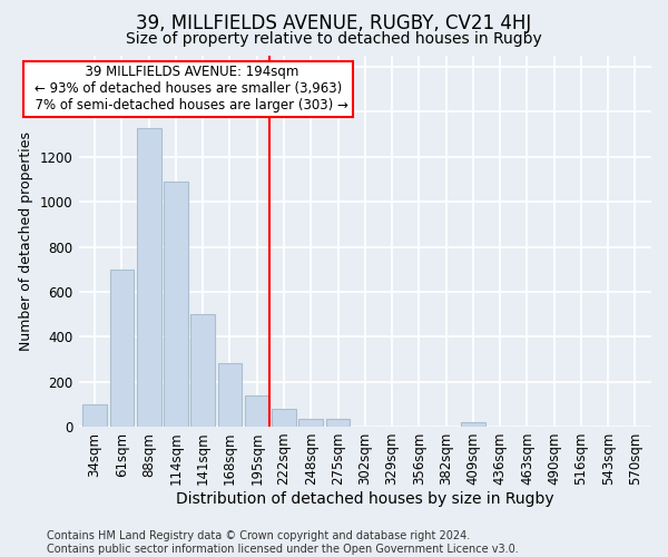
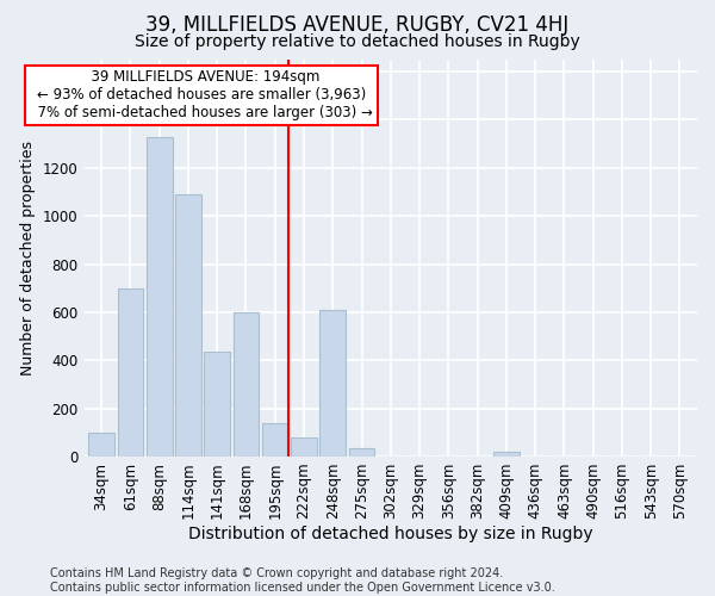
141sqm: 500 -> 435
168sqm: 280 -> 600
248sqm: 35 -> 610
